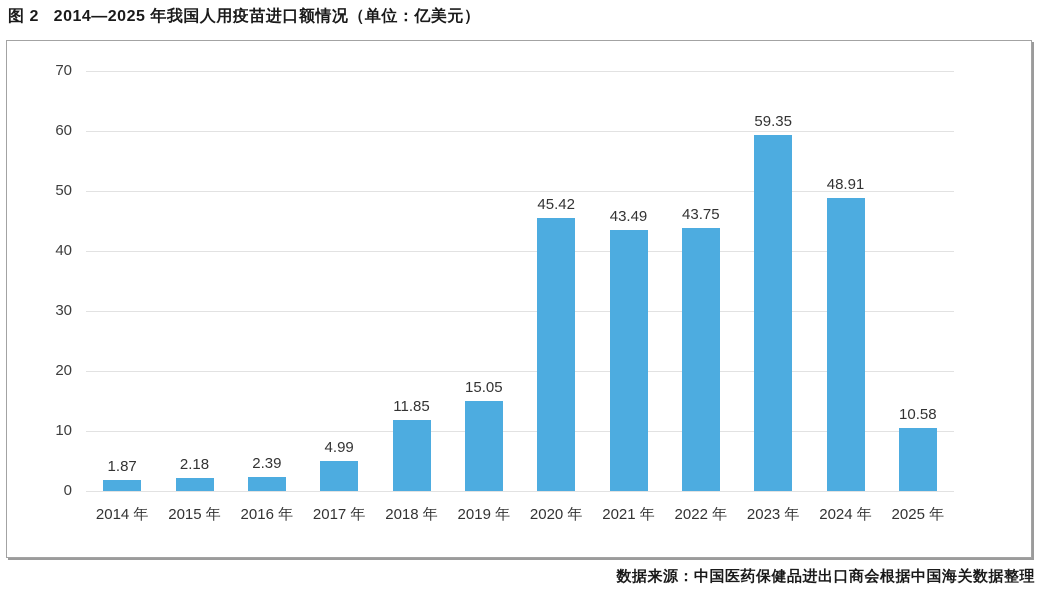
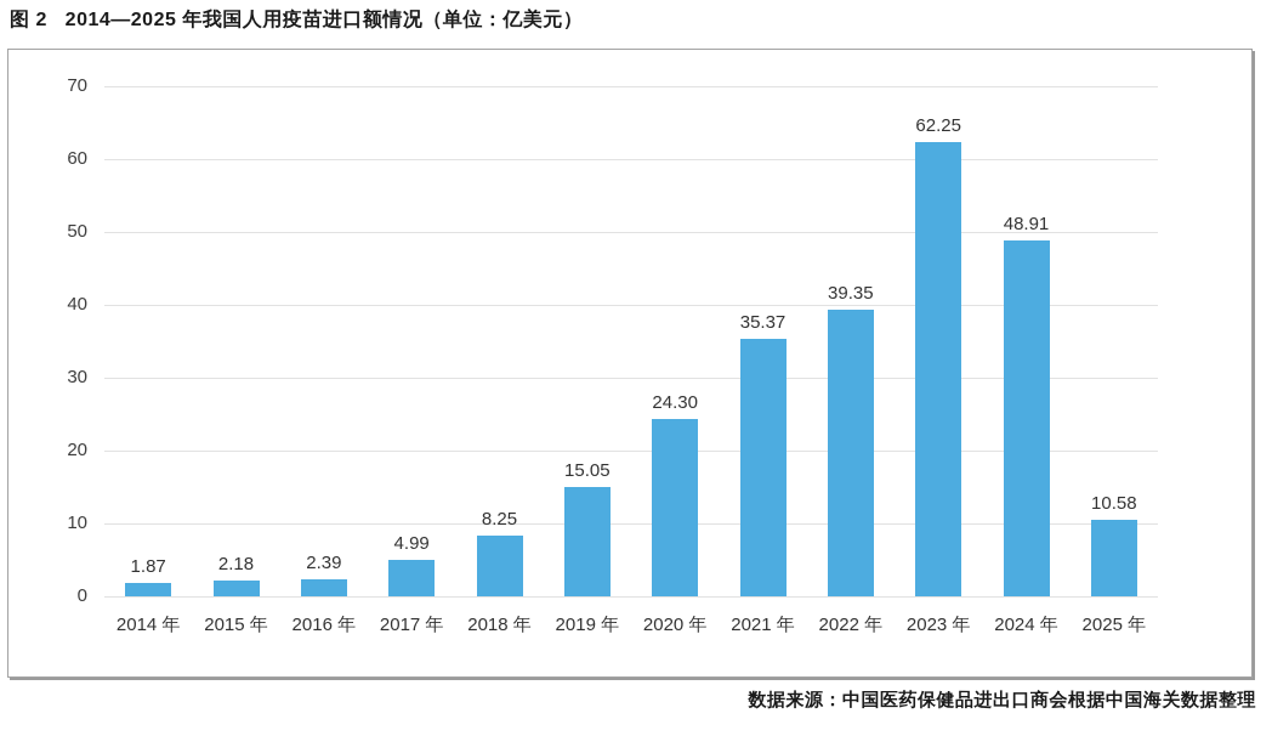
2018 年: 11.85 -> 8.25
2020 年: 45.42 -> 24.30
2021 年: 43.49 -> 35.37
2022 年: 43.75 -> 39.35
2023 年: 59.35 -> 62.25
